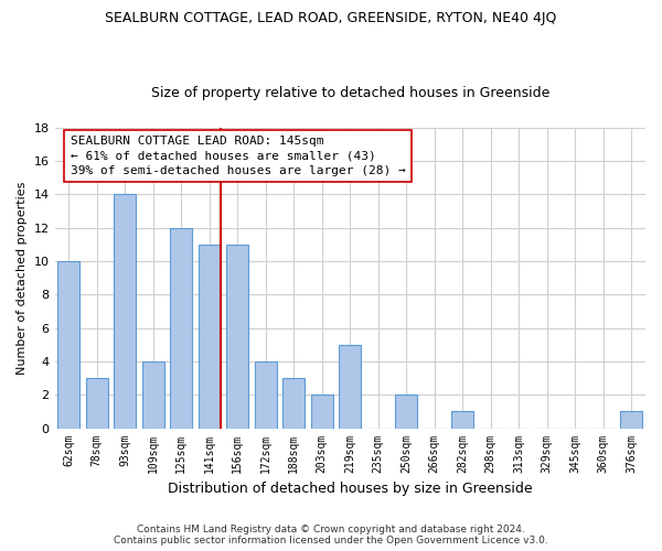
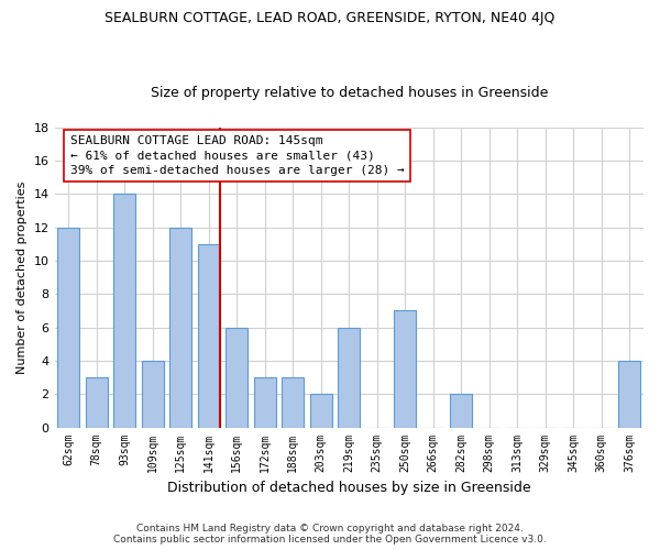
62sqm: 10 -> 12
156sqm: 11 -> 6
172sqm: 4 -> 3
219sqm: 5 -> 6
250sqm: 2 -> 7
282sqm: 1 -> 2
376sqm: 1 -> 4
